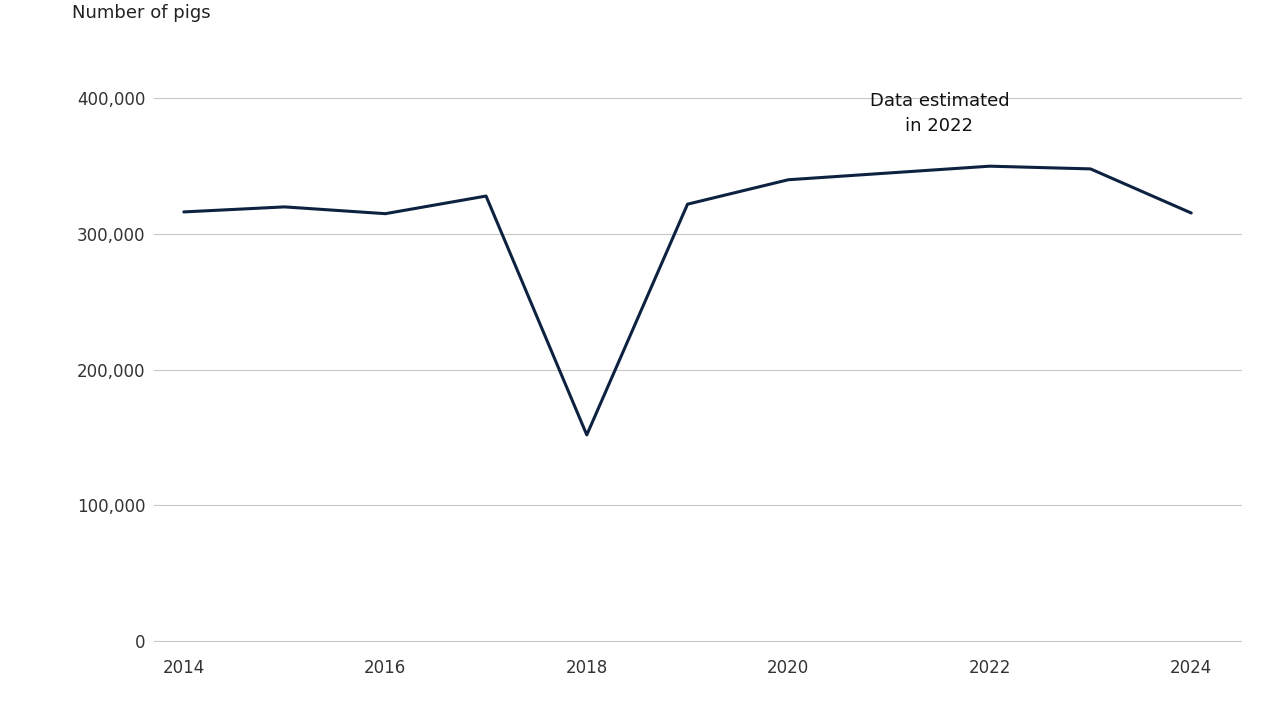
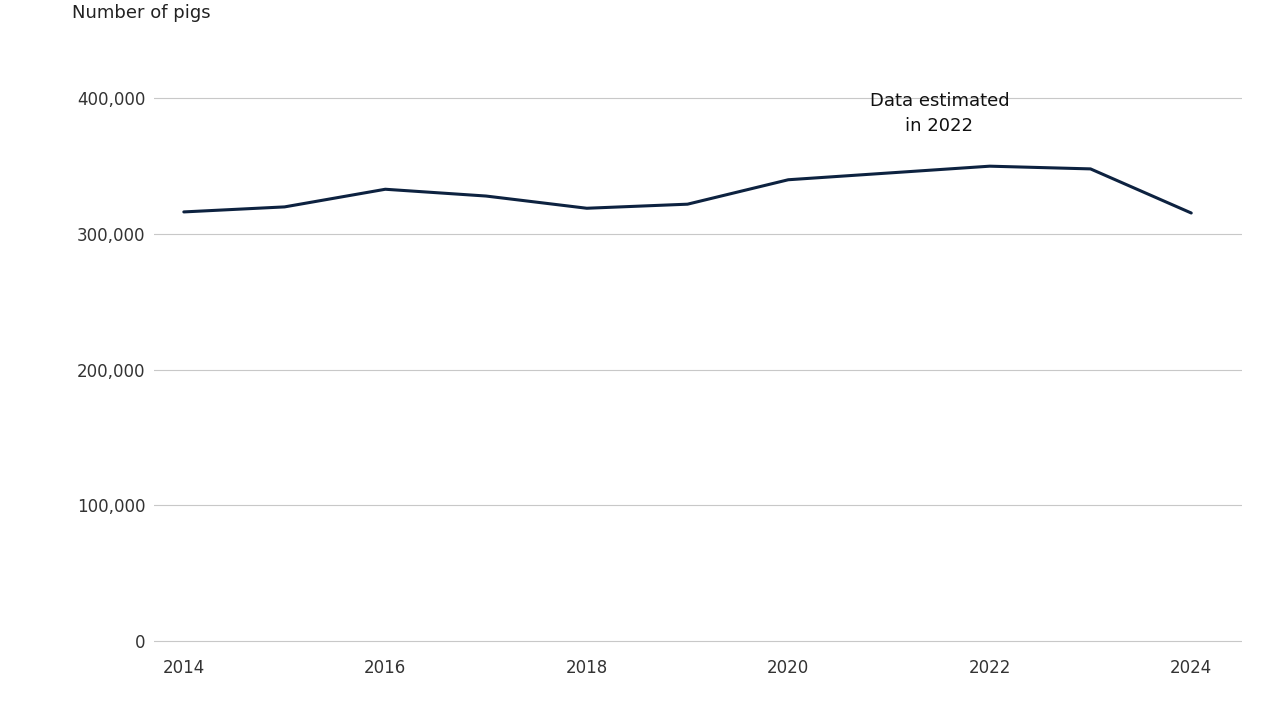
2016: 315,000 -> 333,000
2018: 152,000 -> 319,000
